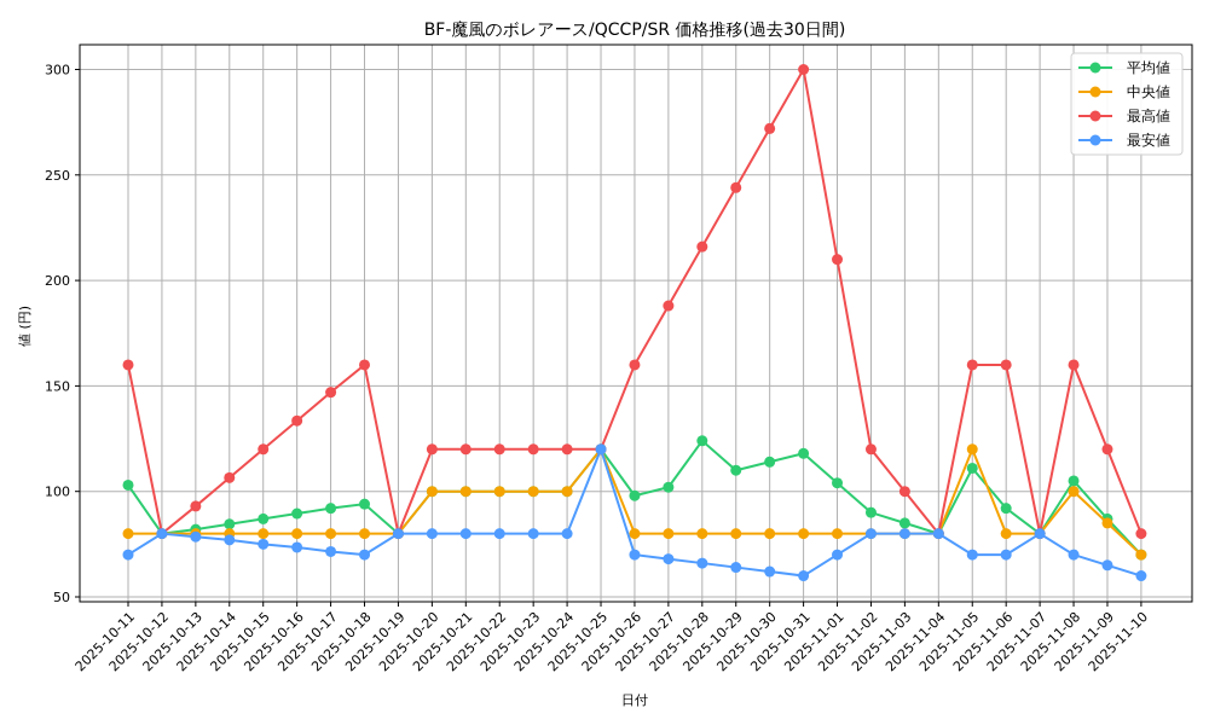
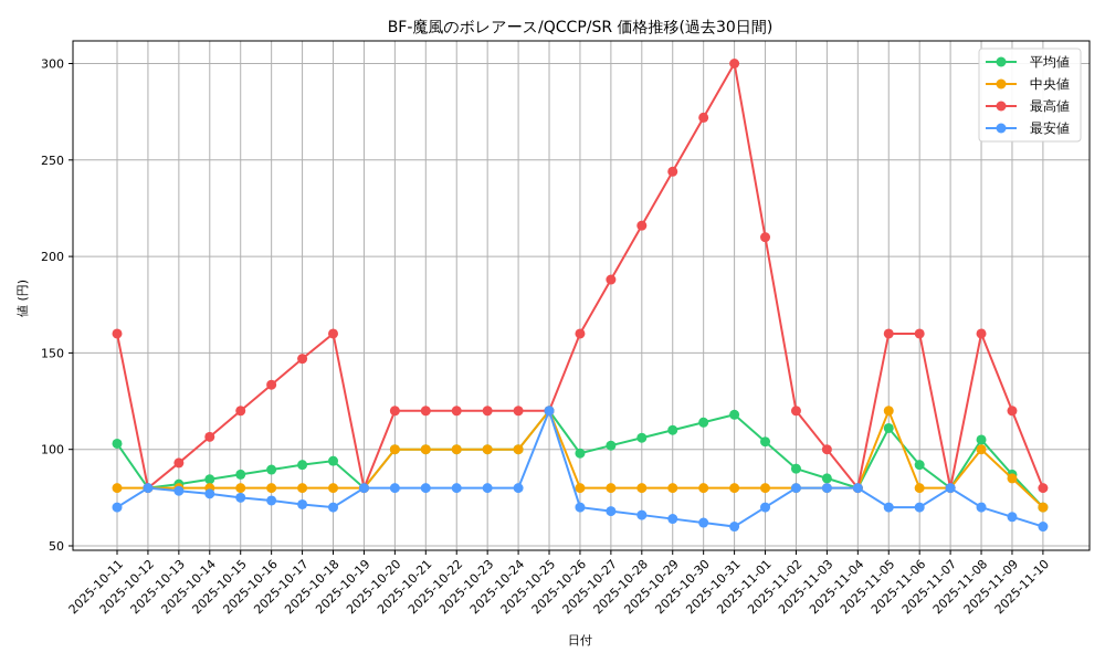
平均値/2025-10-28: 124 -> 106
